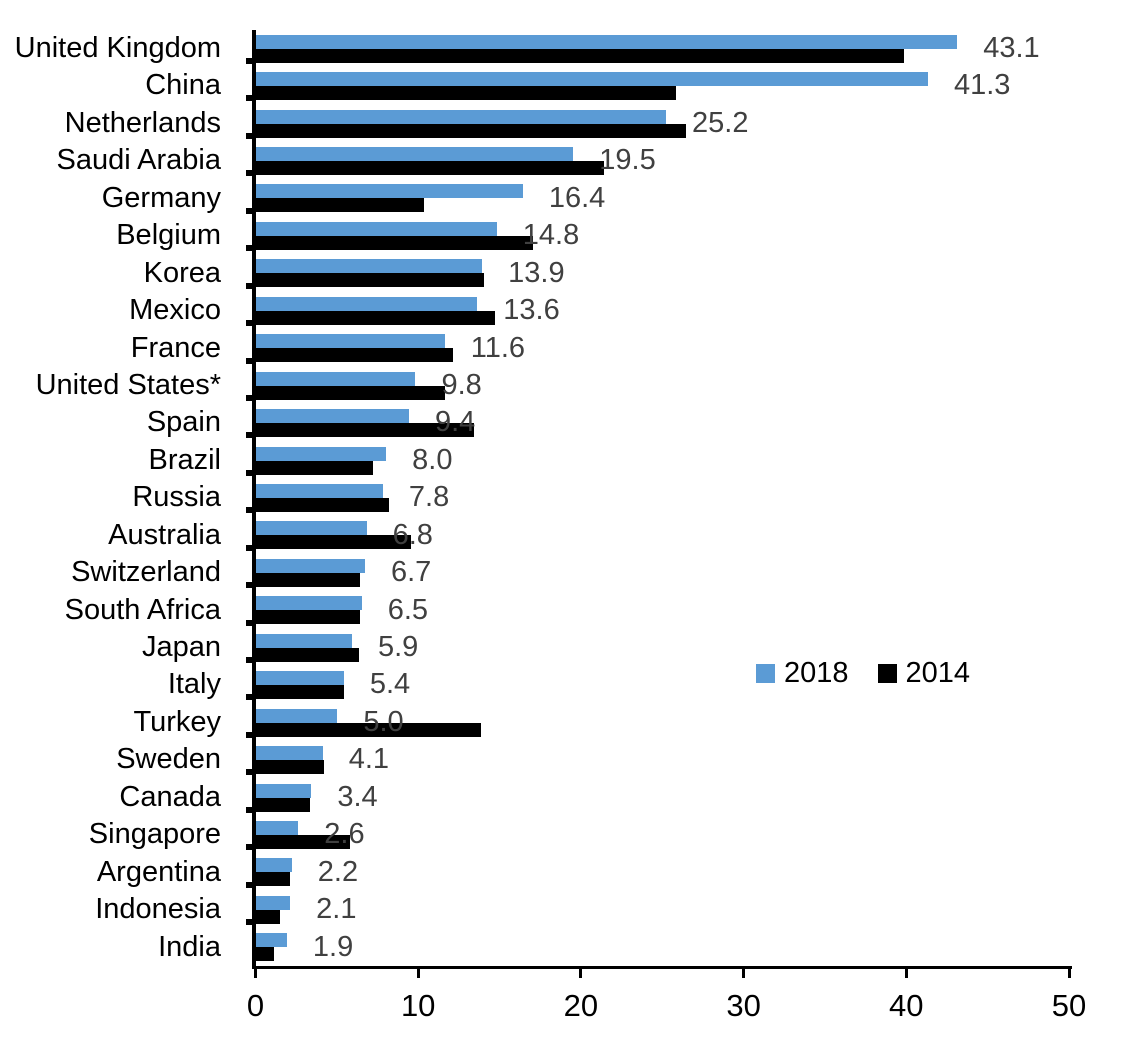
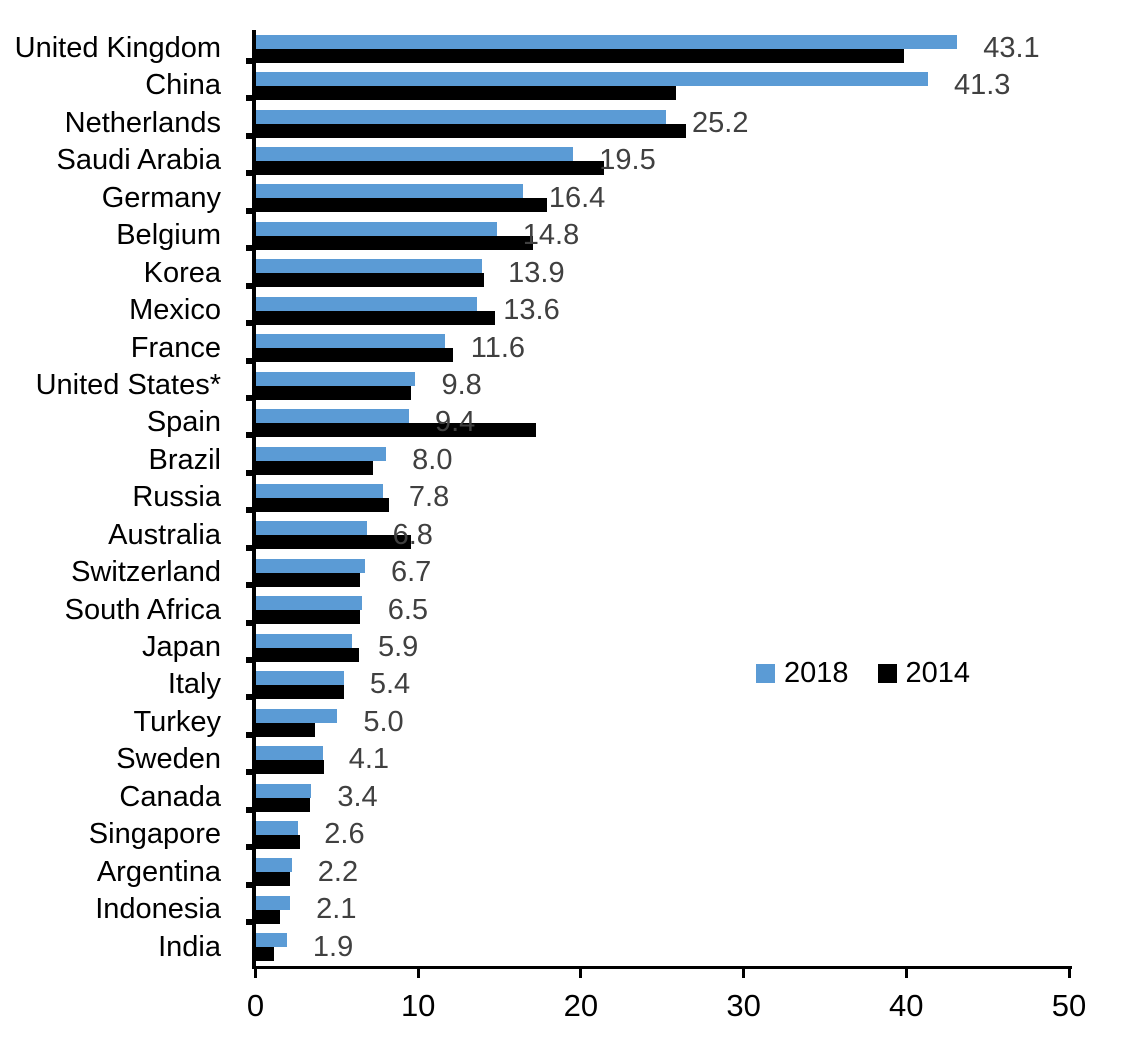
2014/Germany: 10.3 -> 17.9
2014/United States*: 11.6 -> 9.5
2014/Spain: 13.4 -> 17.2
2014/Turkey: 13.8 -> 3.6
2014/Singapore: 5.8 -> 2.7
